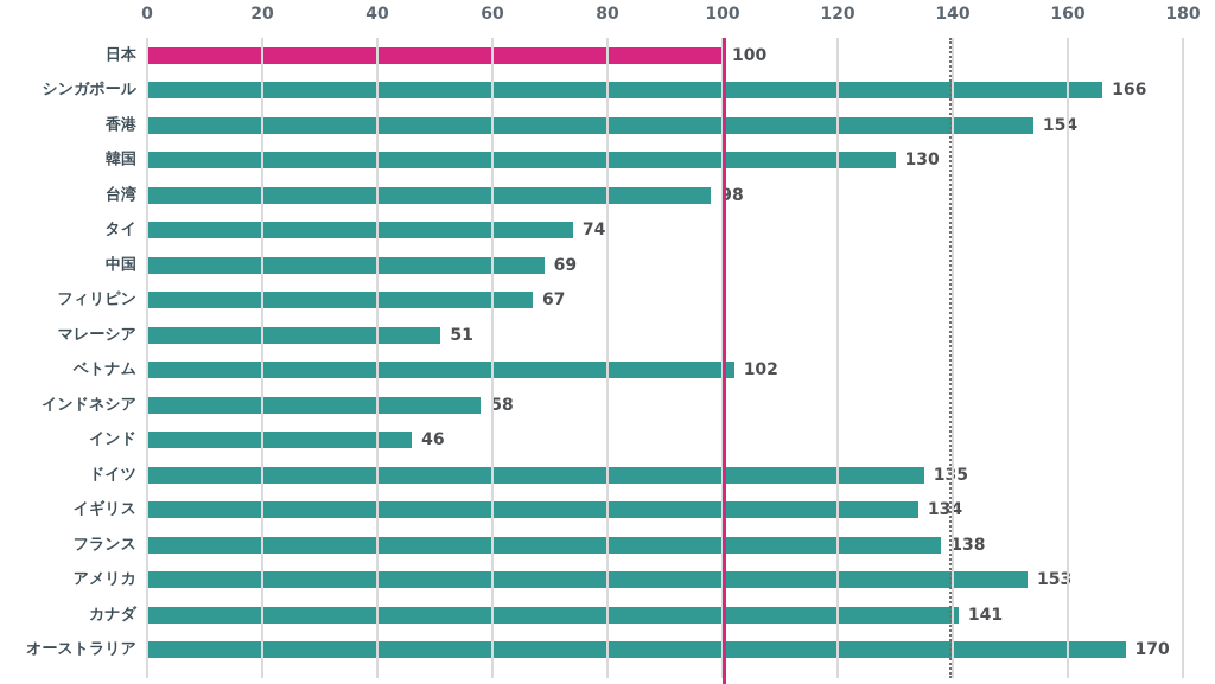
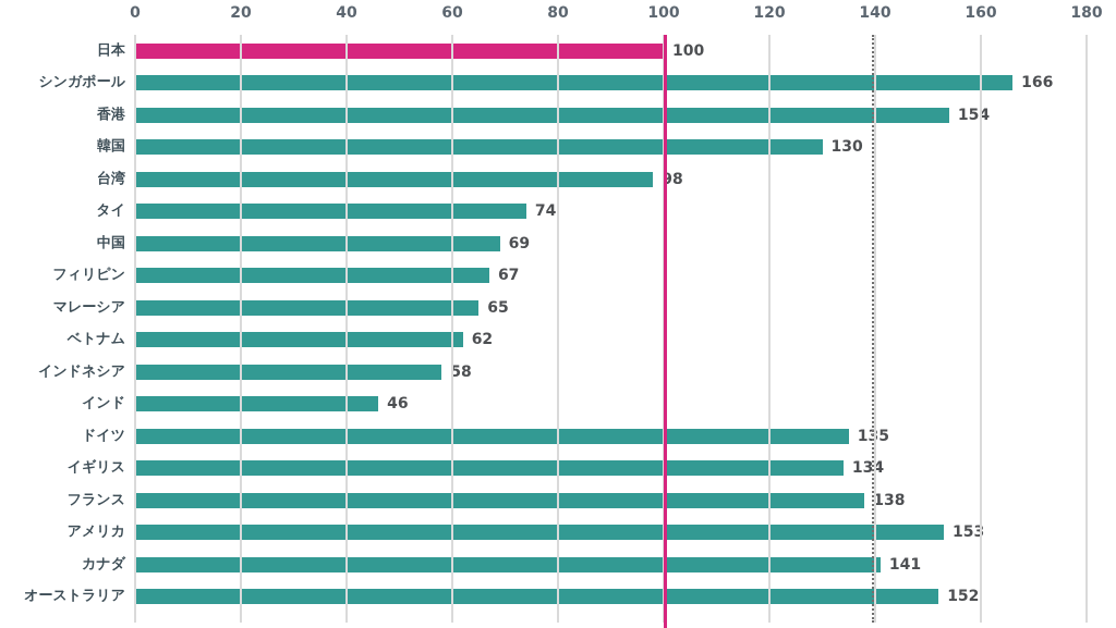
マレーシア: 51 -> 65
ベトナム: 102 -> 62
オーストラリア: 170 -> 152
